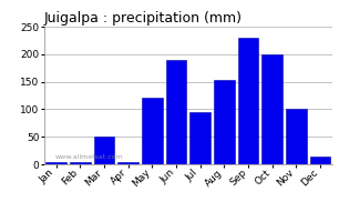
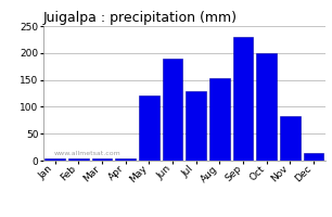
Mar: 50 -> 5
Jul: 95 -> 130
Nov: 100 -> 82
